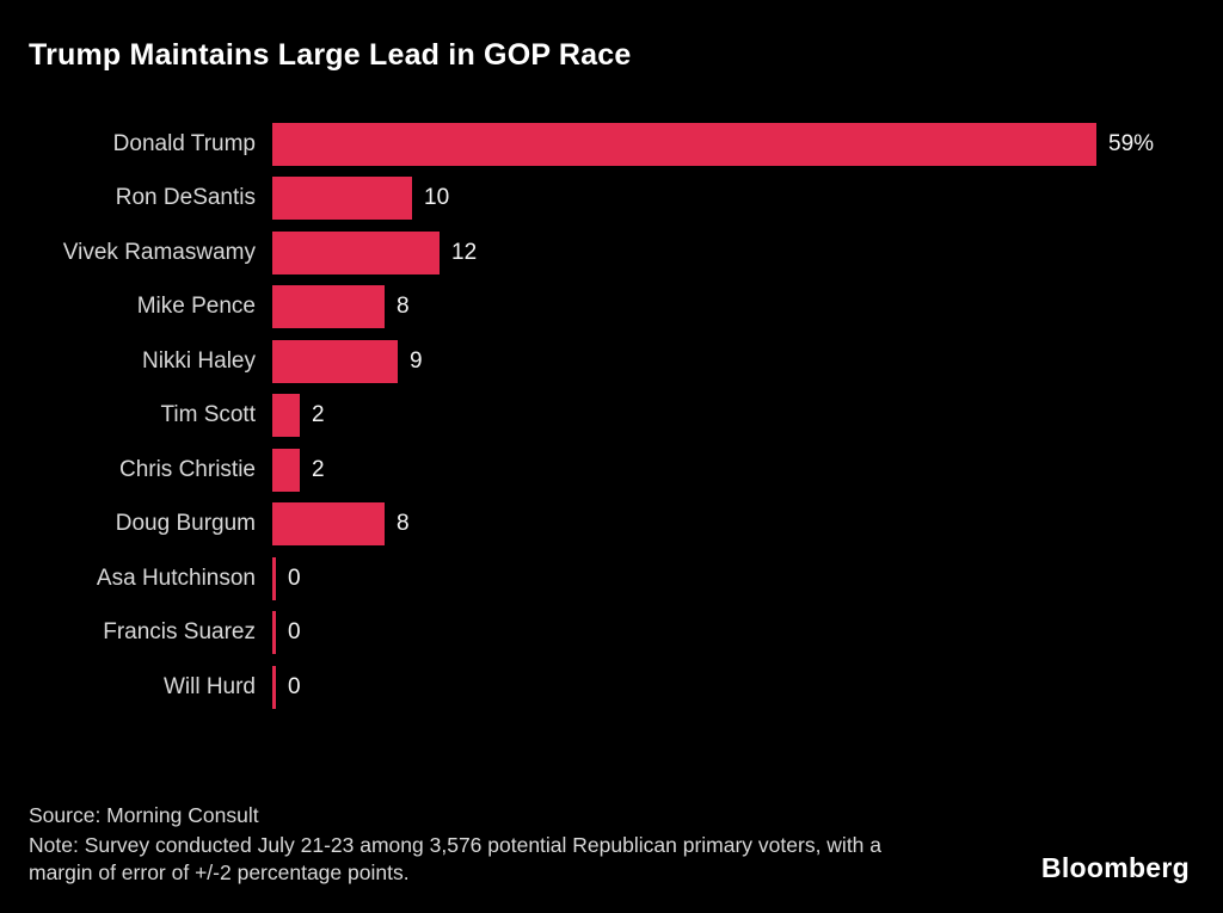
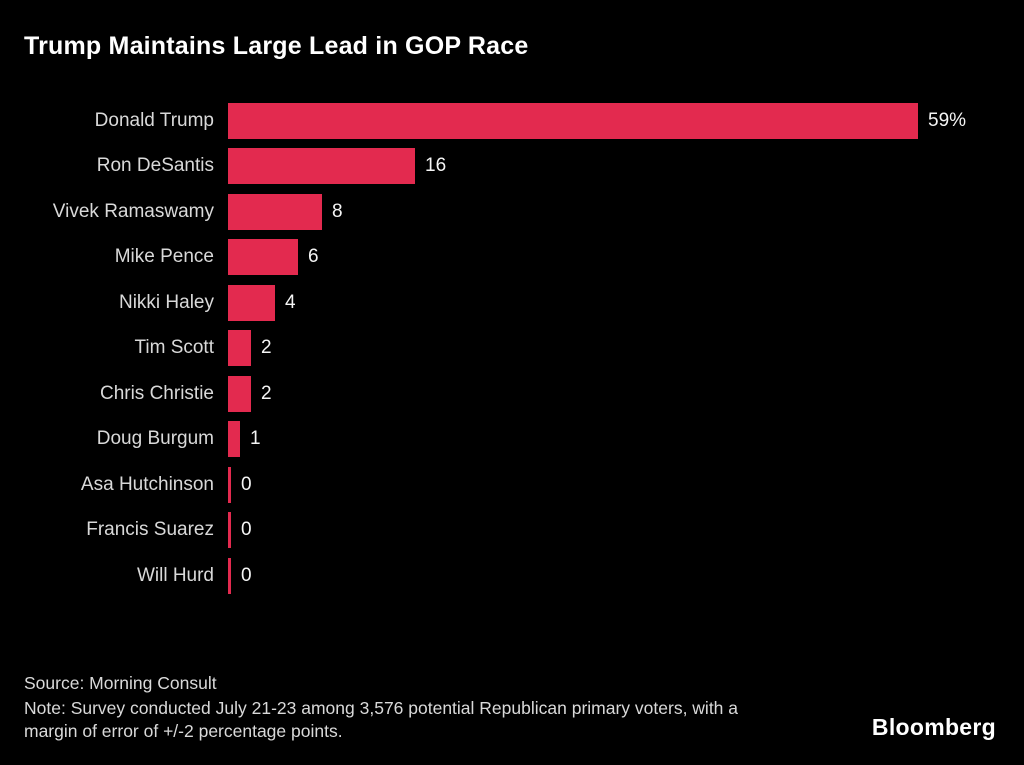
Ron DeSantis: 10 -> 16
Vivek Ramaswamy: 12 -> 8
Mike Pence: 8 -> 6
Nikki Haley: 9 -> 4
Doug Burgum: 8 -> 1
